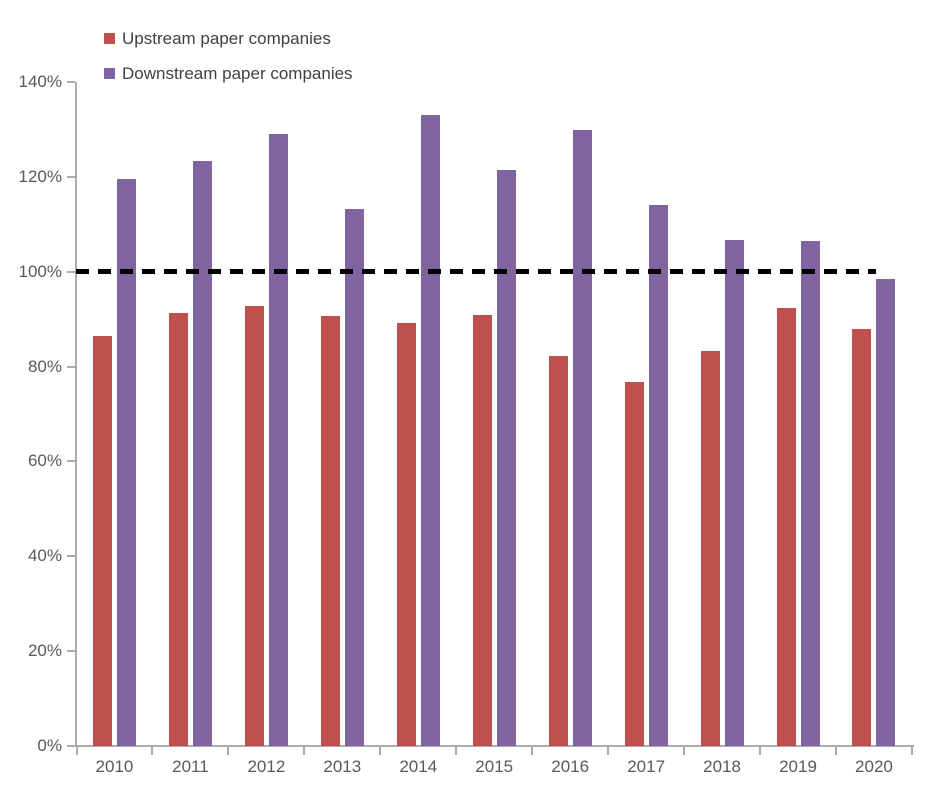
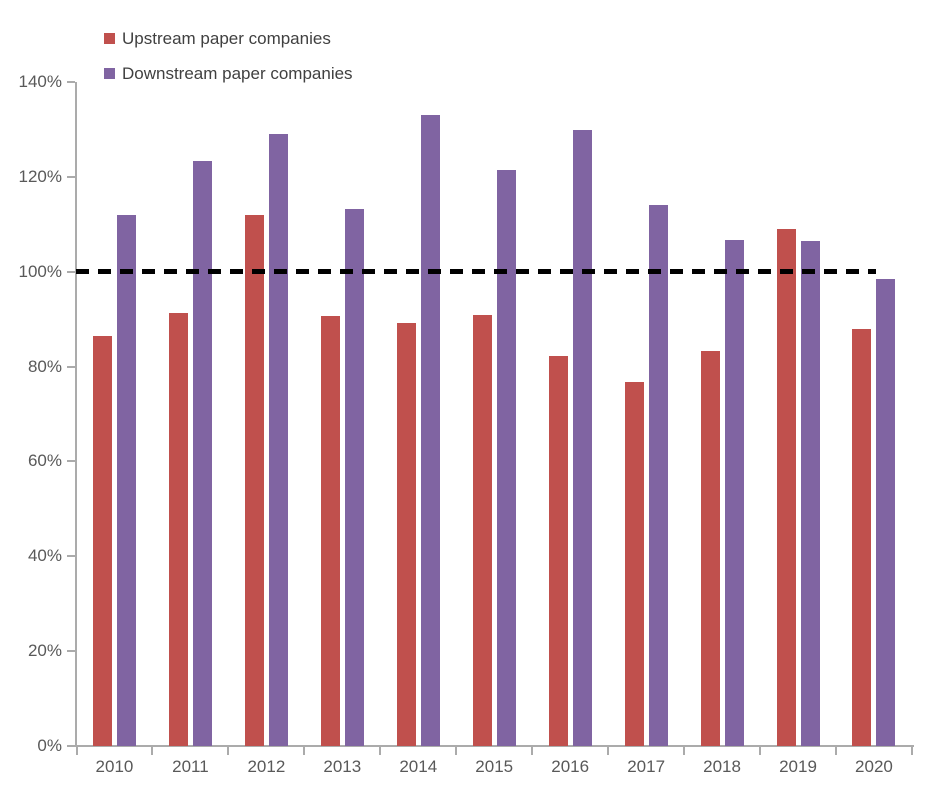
Downstream paper companies/2010: 120% -> 112%
Upstream paper companies/2012: 93% -> 112%
Upstream paper companies/2019: 92% -> 109%
